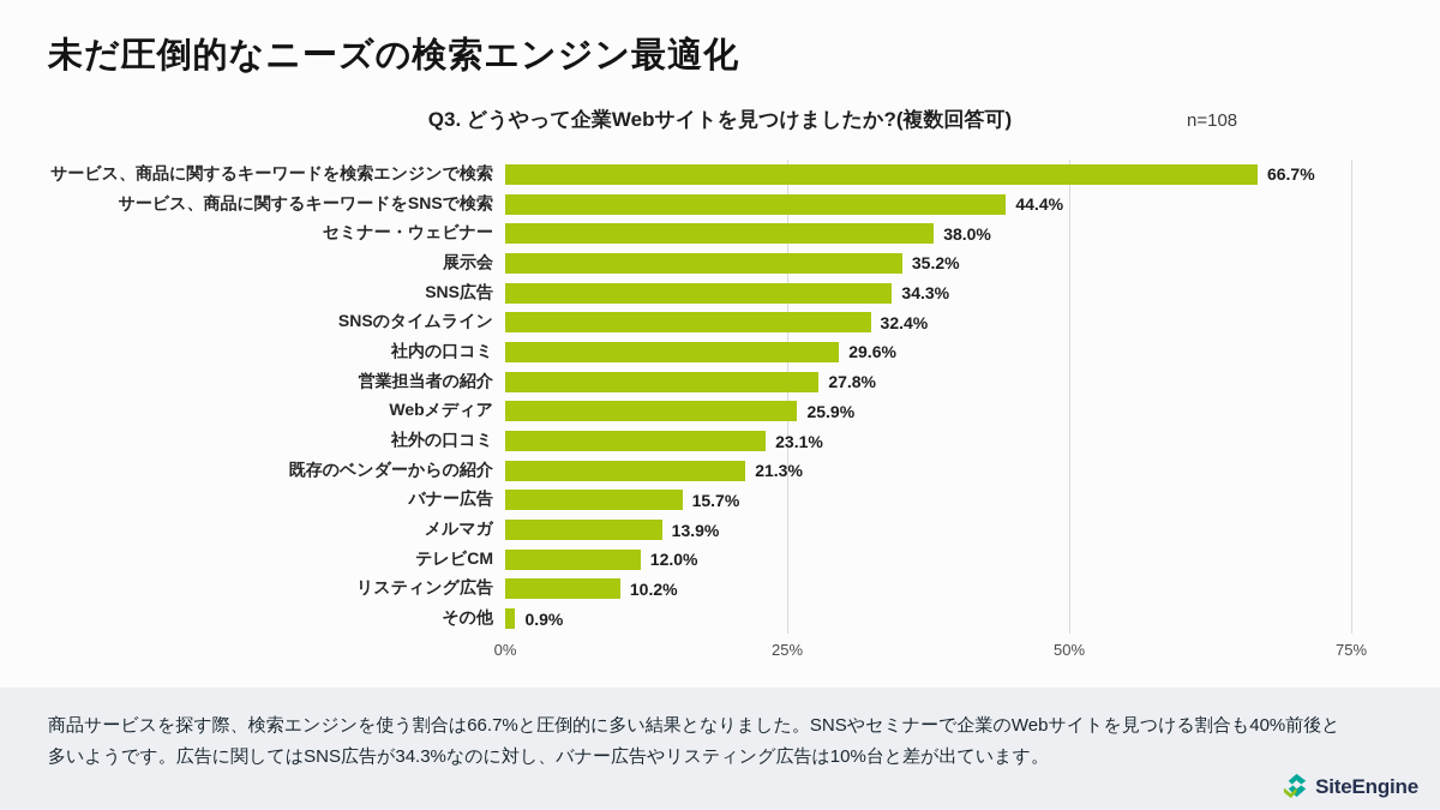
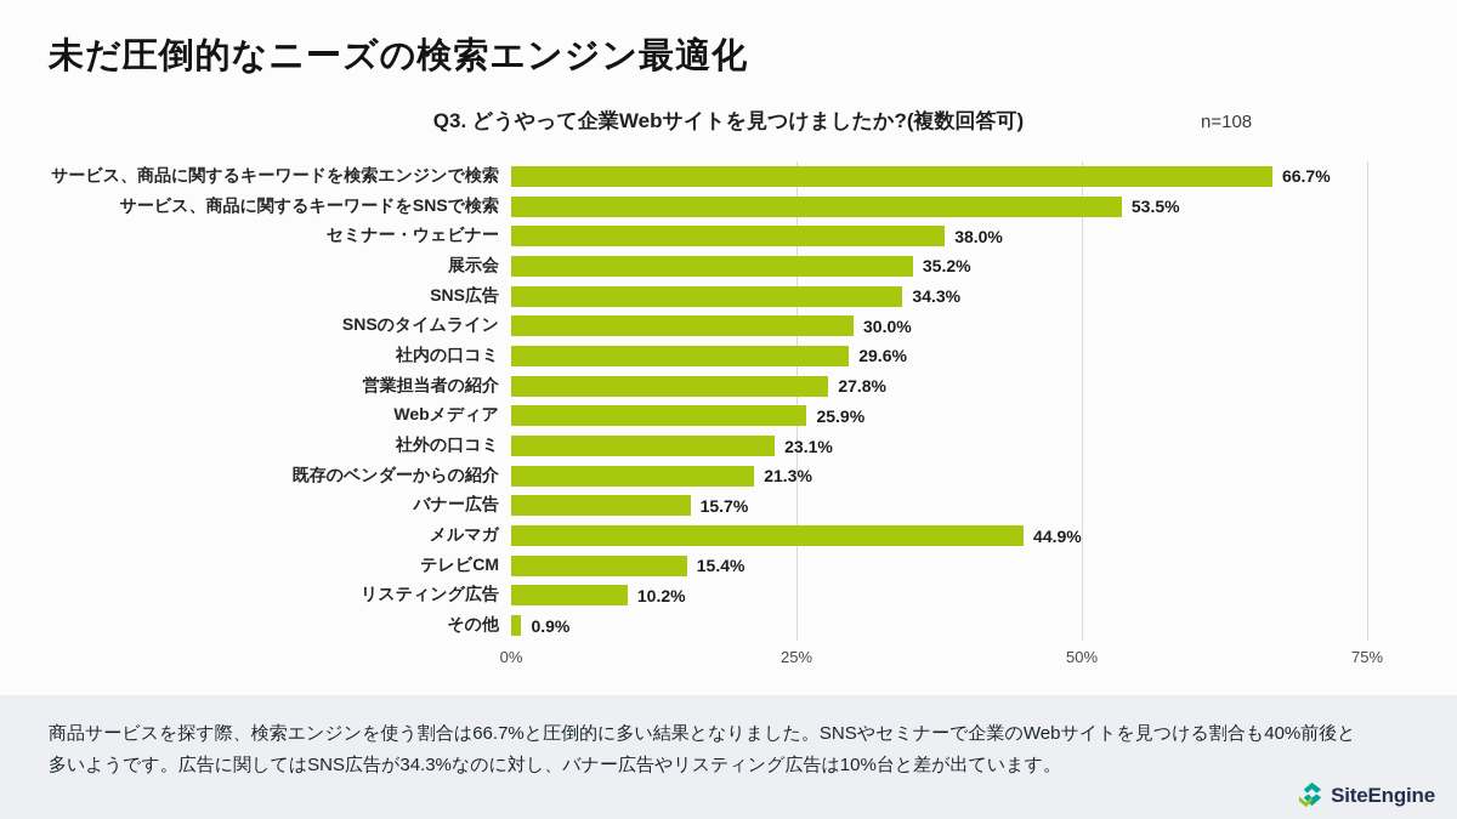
サービス、商品に関するキーワードをSNSで検索: 44.4% -> 53.5%
SNSのタイムライン: 32.4% -> 30.0%
メルマガ: 13.9% -> 44.9%
テレビCM: 12.0% -> 15.4%
